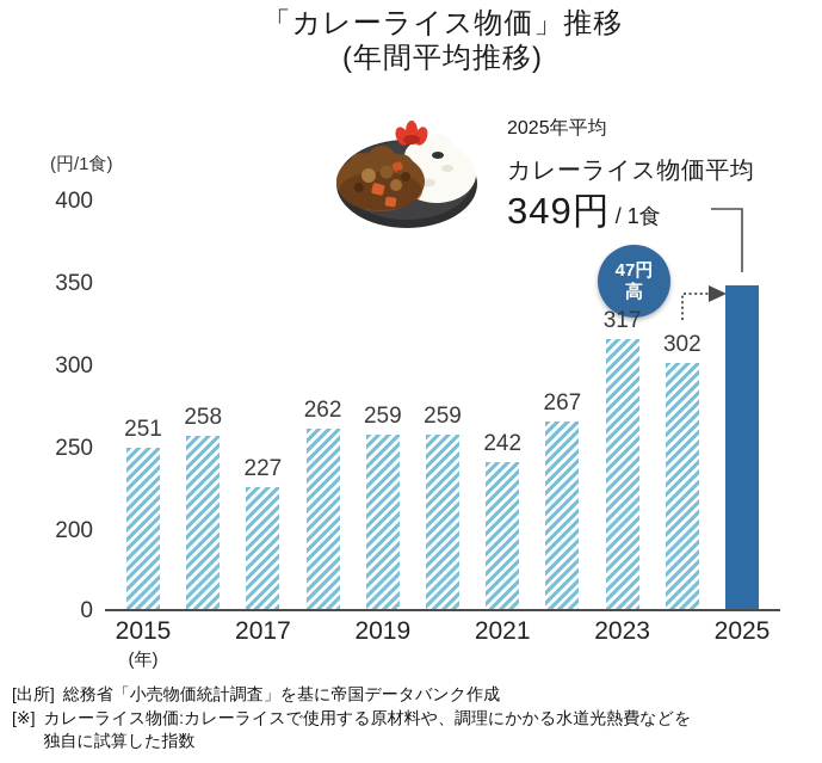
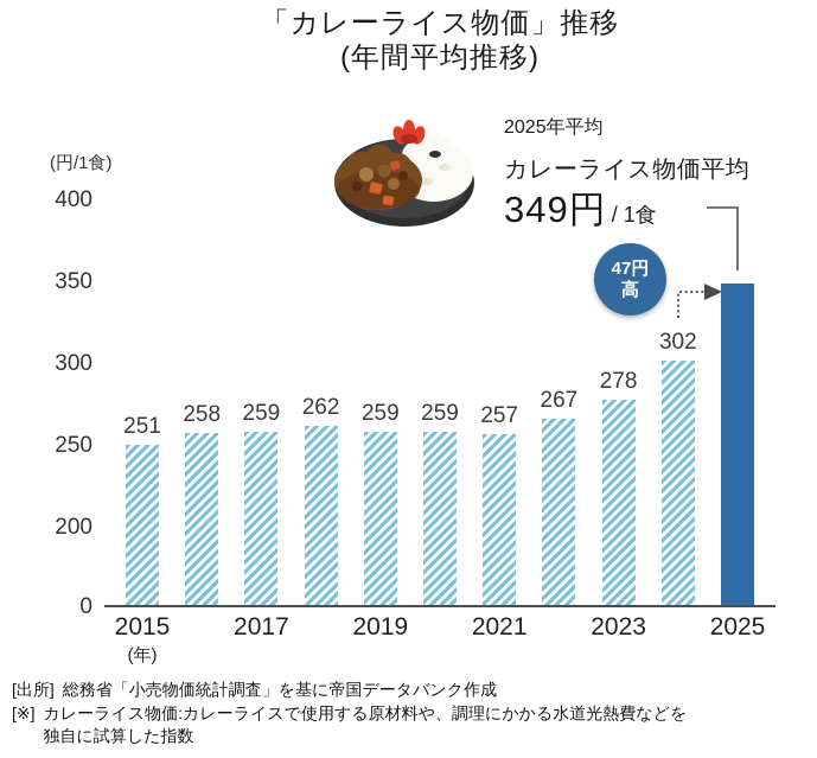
2017: 227 -> 259
2021: 242 -> 257
2023: 317 -> 278
